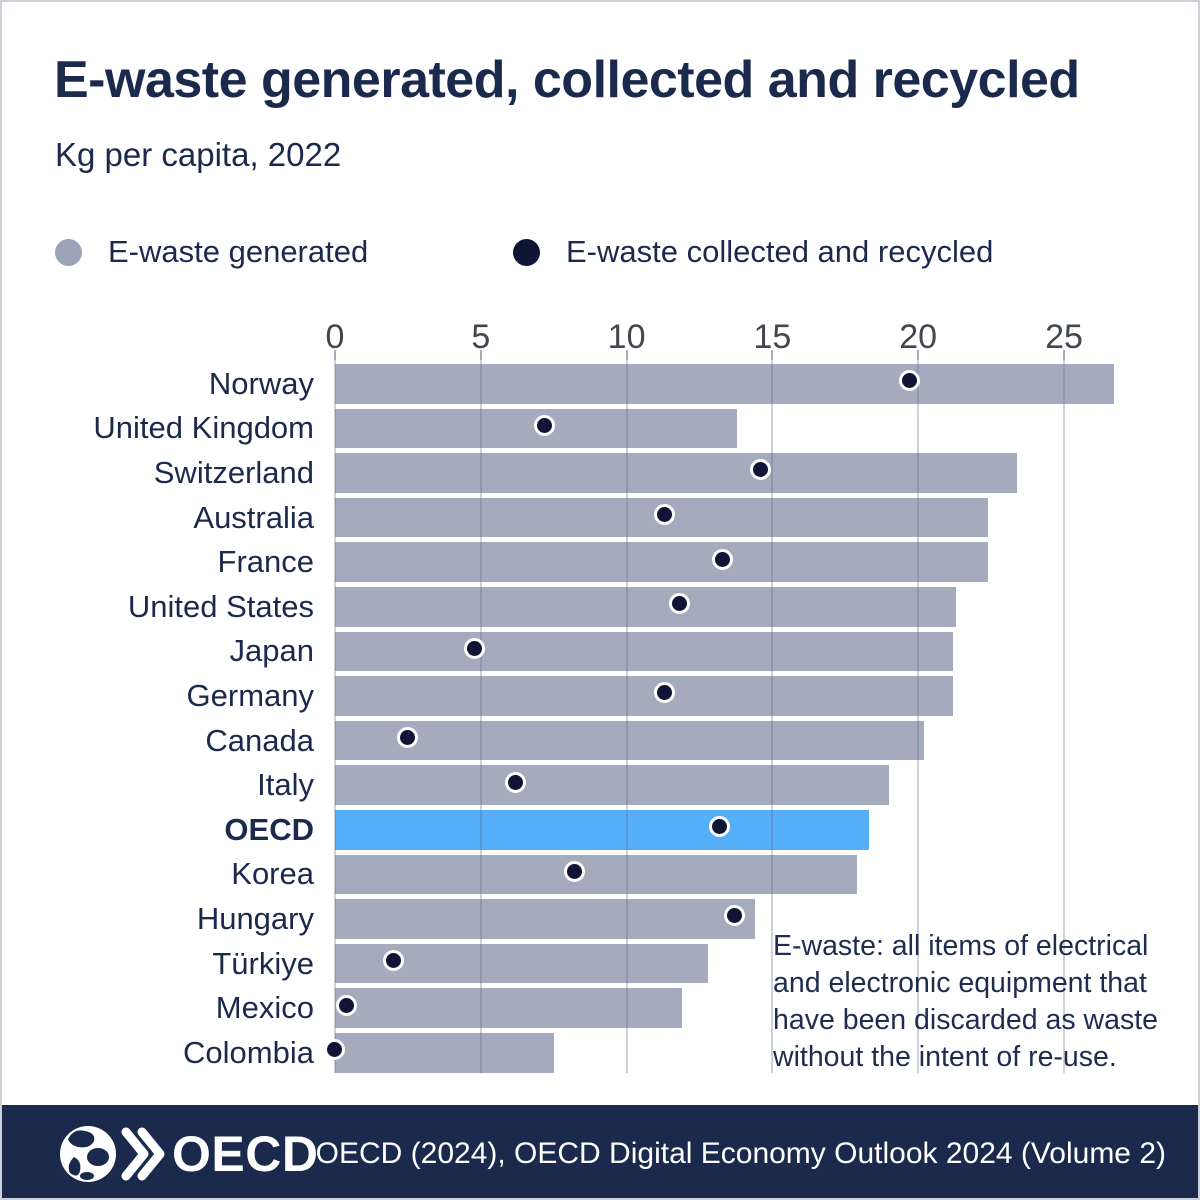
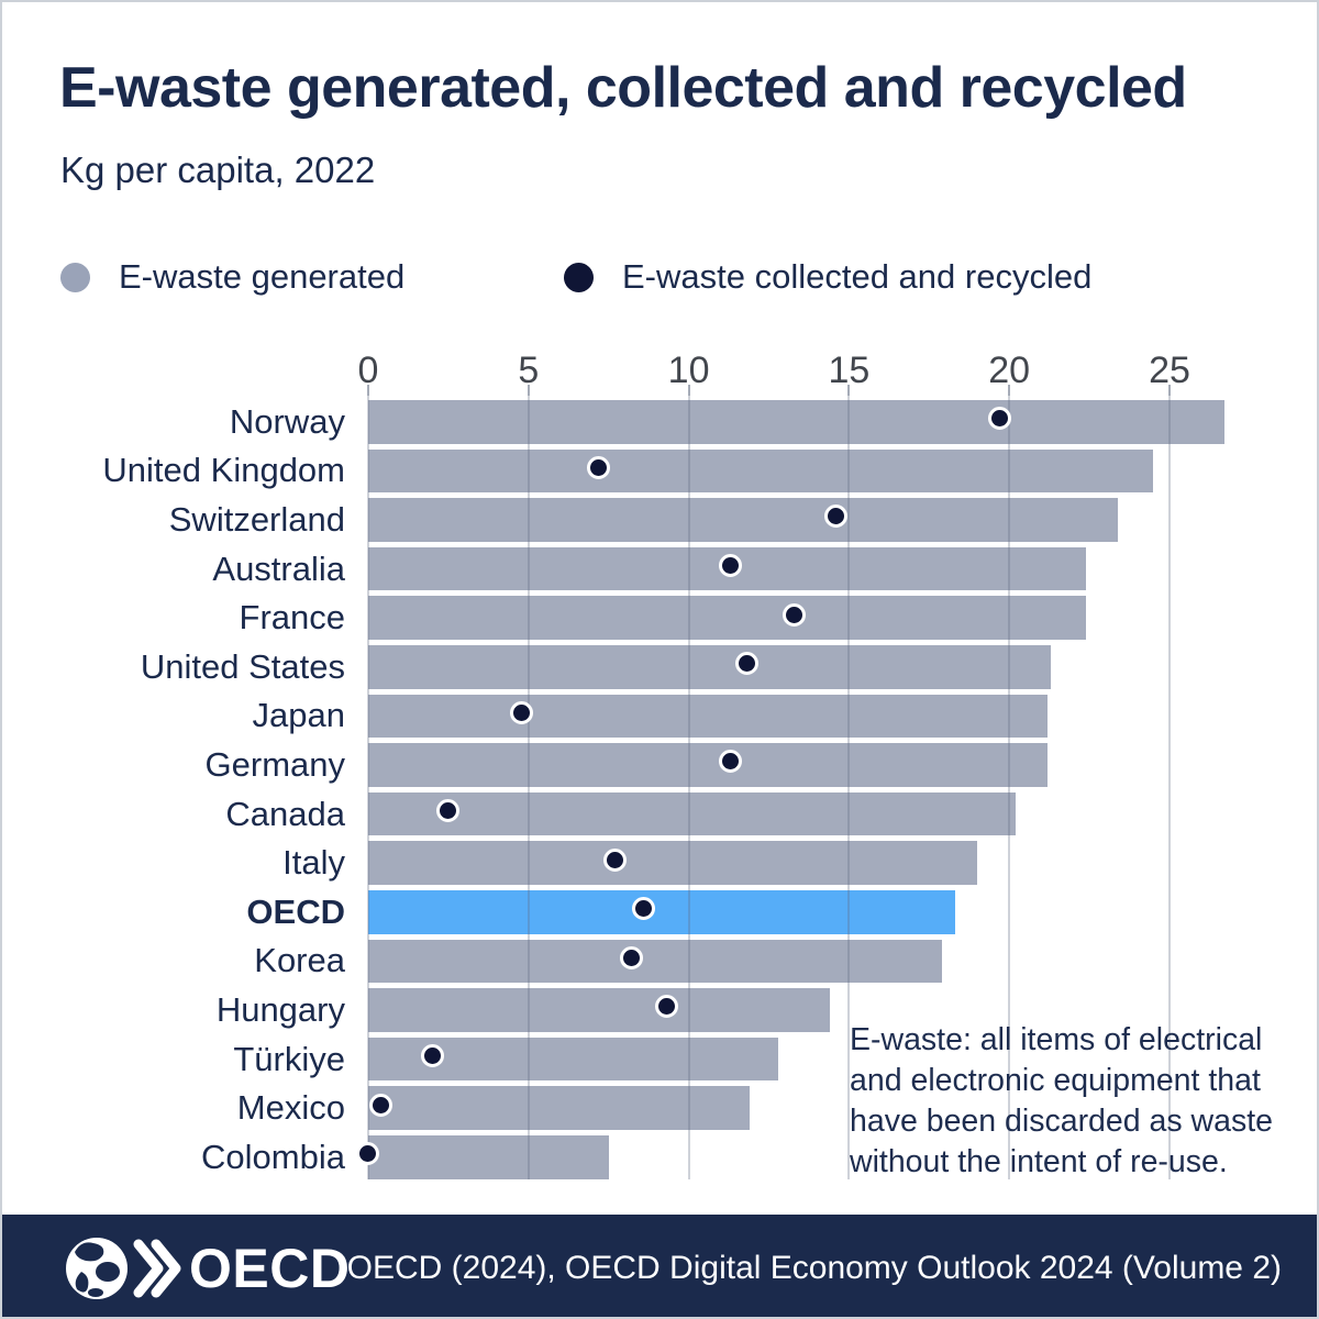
E-waste generated/United Kingdom: 13.8 -> 24.5
E-waste collected and recycled/Italy: 6.3 -> 7.8
E-waste collected and recycled/OECD: 13.3 -> 8.7
E-waste collected and recycled/Hungary: 13.8 -> 9.4
